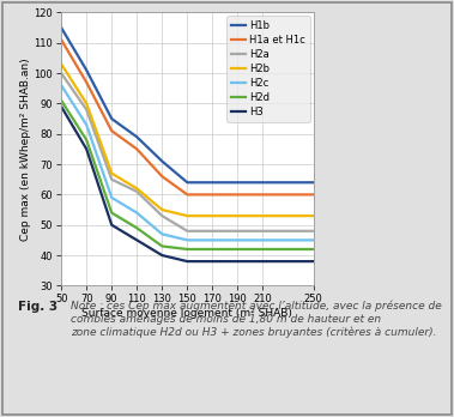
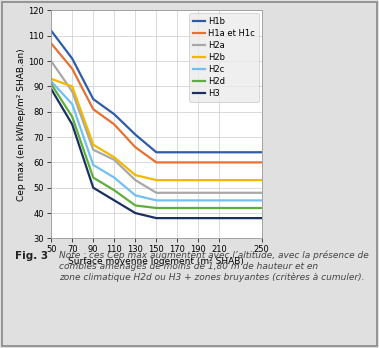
H1b/50: 115 -> 112
H1a et H1c/50: 111 -> 107
H2b/50: 103 -> 93
H2c/50: 96 -> 92
